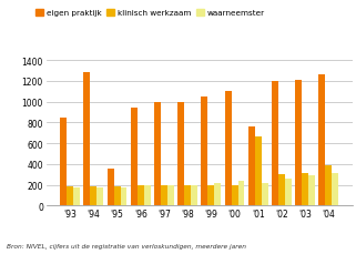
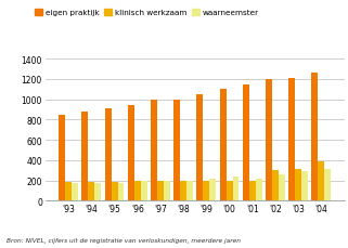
eigen praktijk/'94: 1280 -> 880
eigen praktijk/'95: 360 -> 910
eigen praktijk/'01: 760 -> 1150
klinisch werkzaam/'01: 660 -> 200
